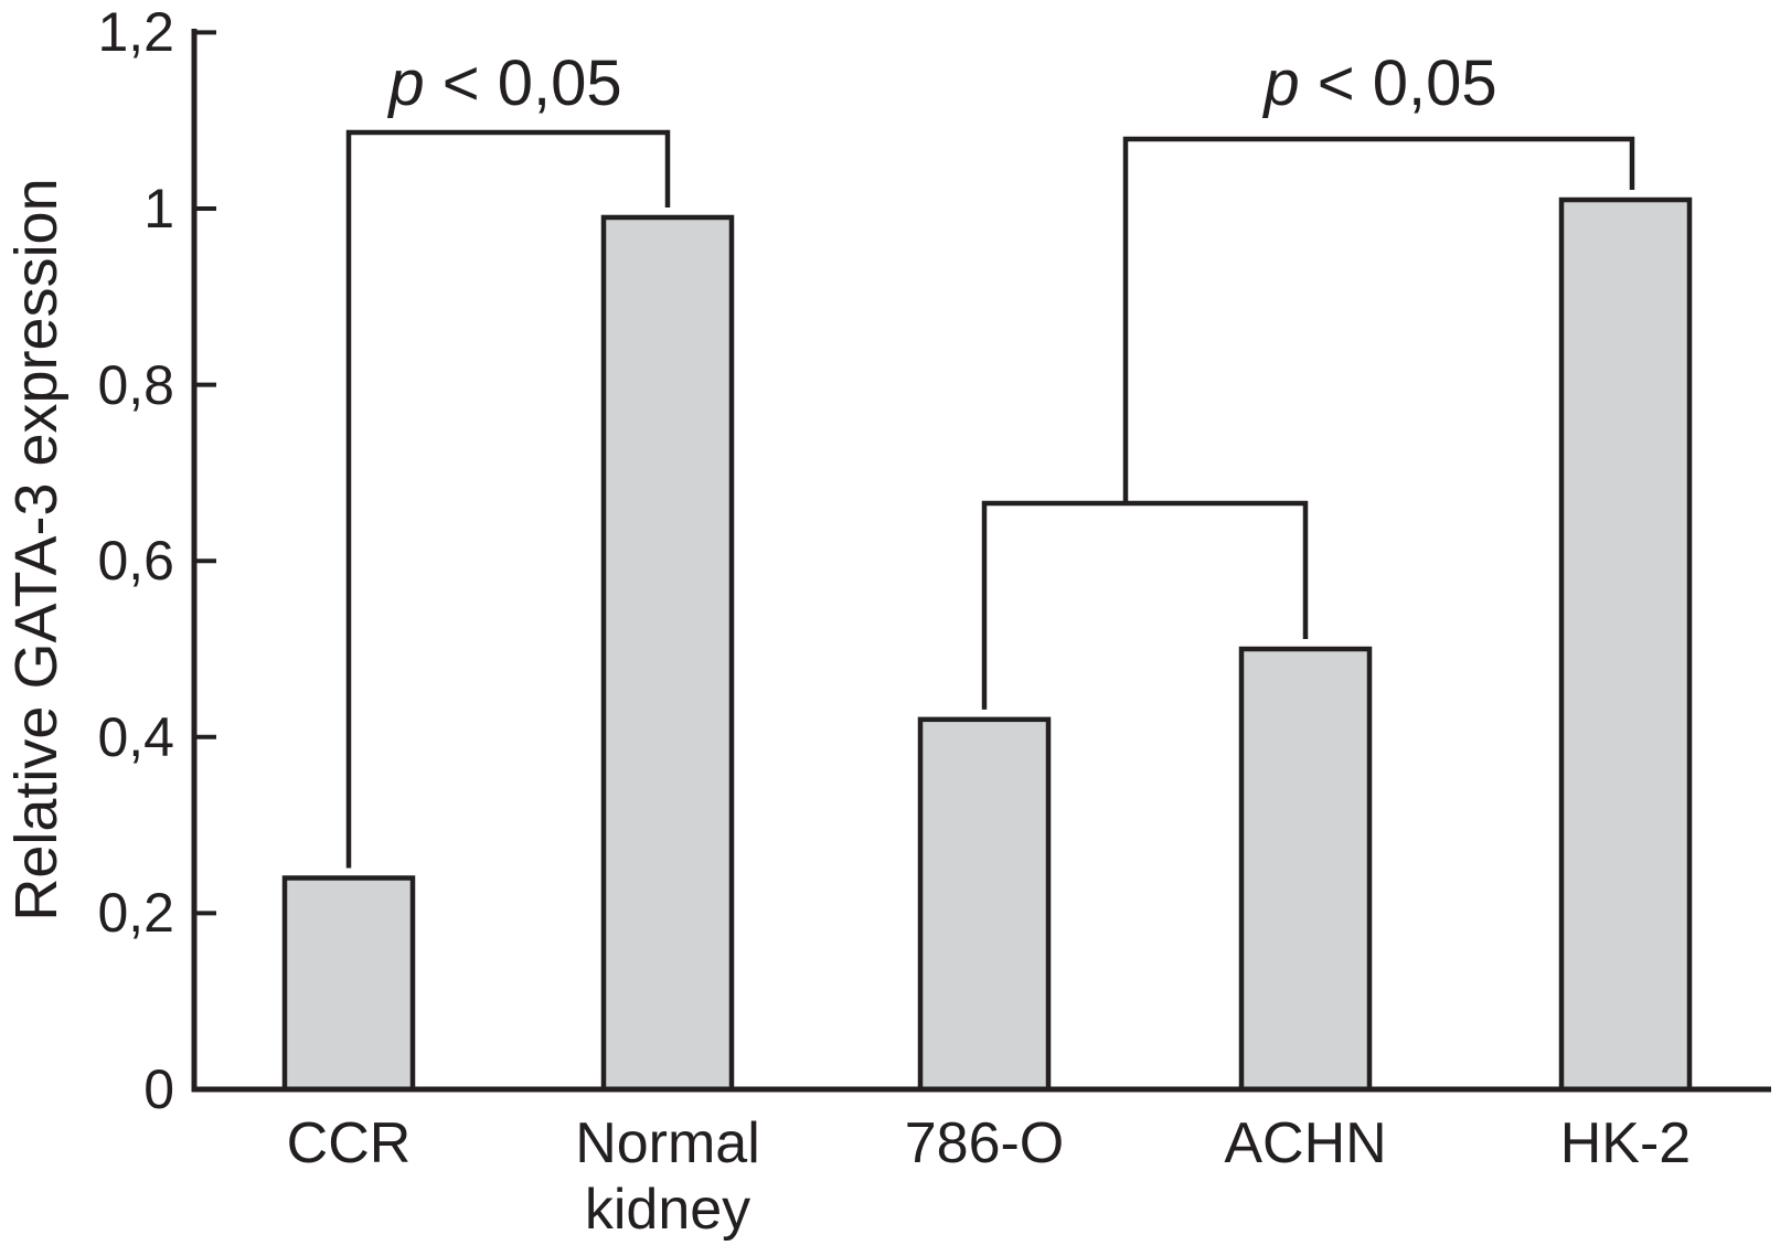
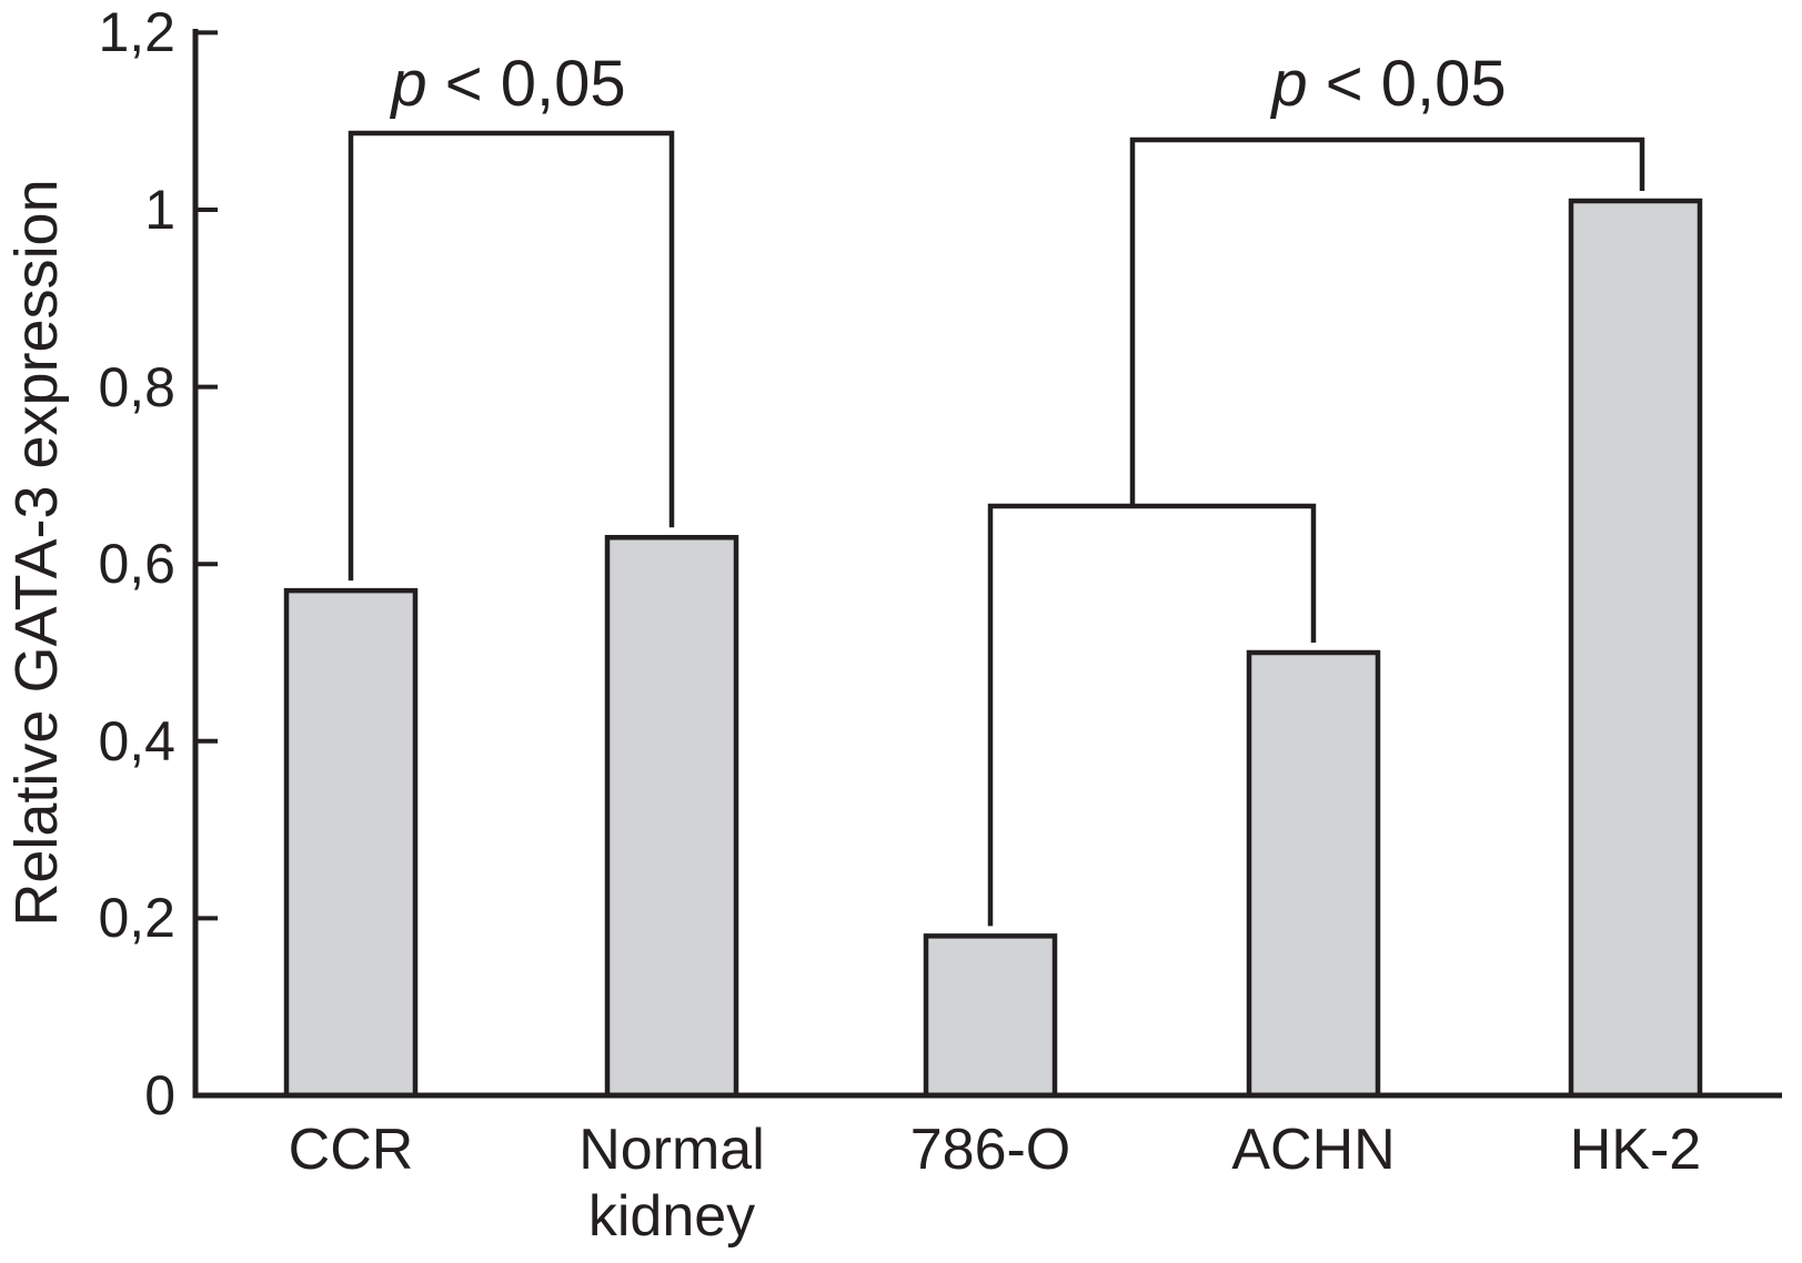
CCR: 0,24 -> 0,57
Normal kidney: 0,99 -> 0,63
786-O: 0,42 -> 0,18
